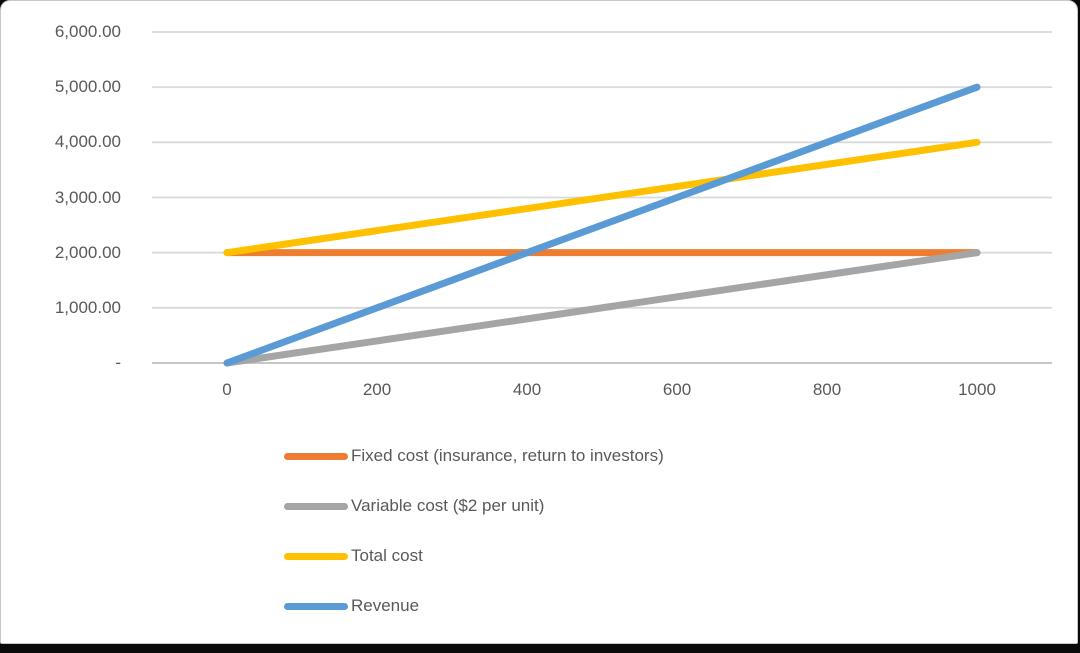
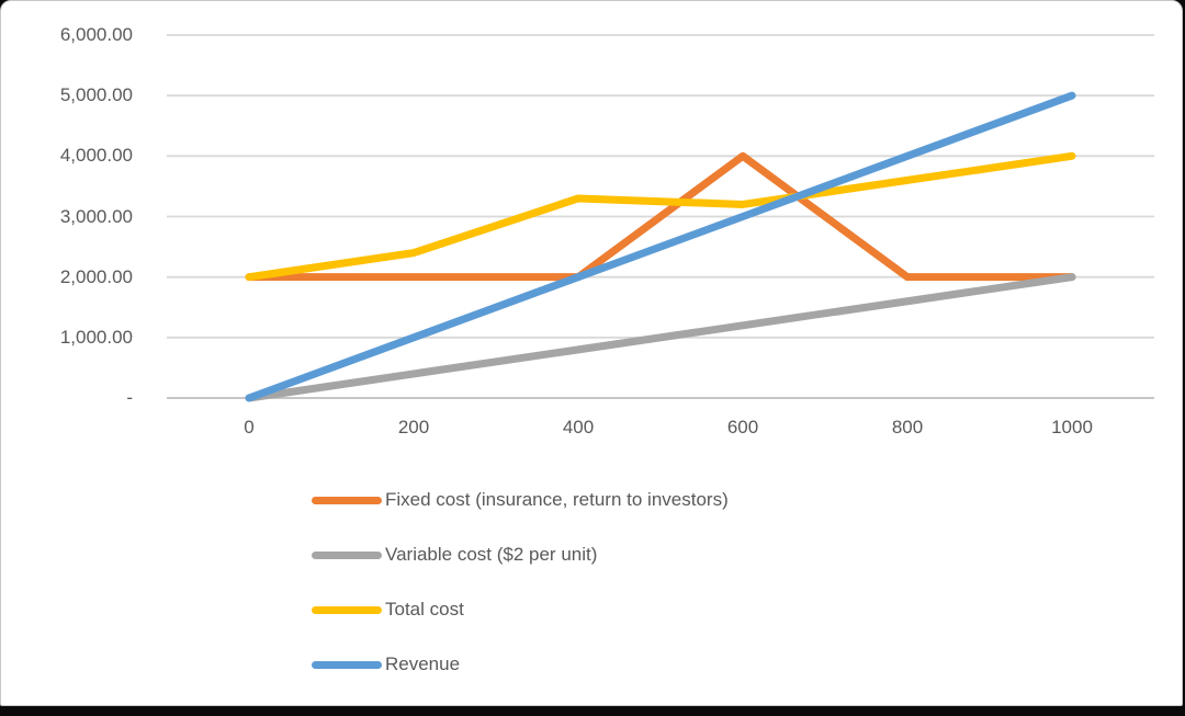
Total cost/400: 2800 -> 3300
Fixed cost (insurance, return to investors)/600: 2000 -> 4000
